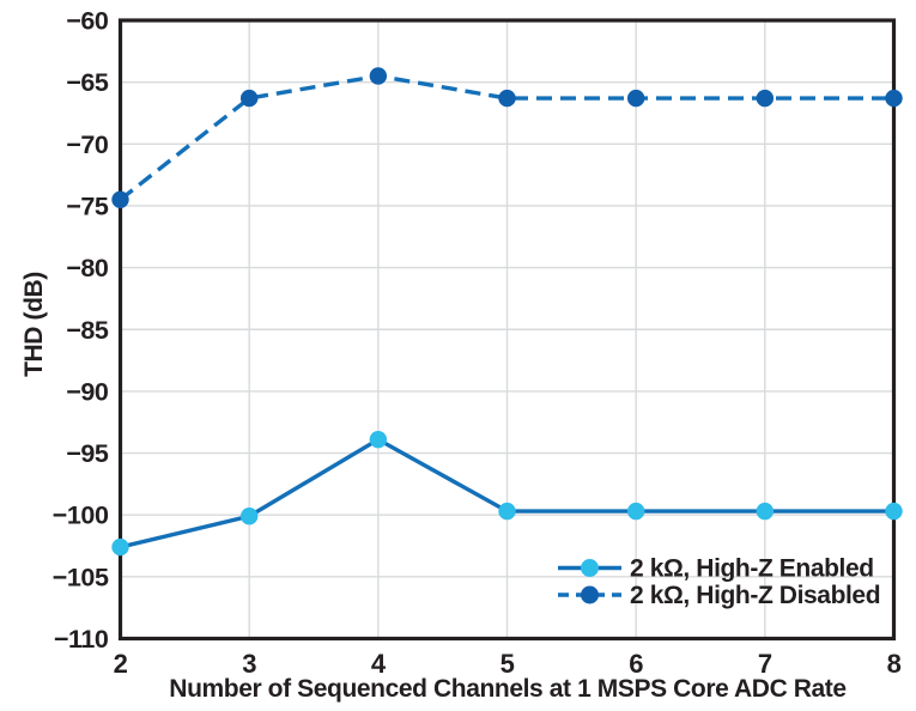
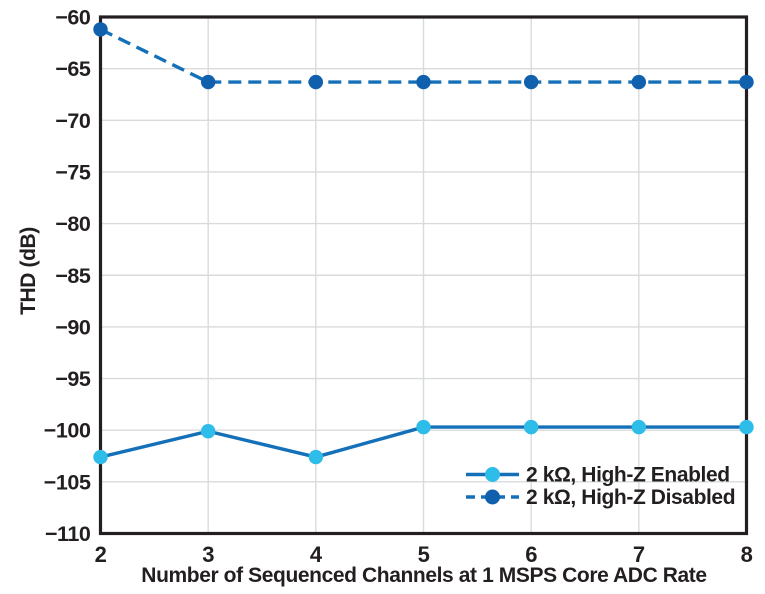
2 kΩ, High-Z Disabled/2: -74.5 -> -61.2
2 kΩ, High-Z Enabled/4: -93.9 -> -102.6
2 kΩ, High-Z Disabled/4: -64.5 -> -66.3
